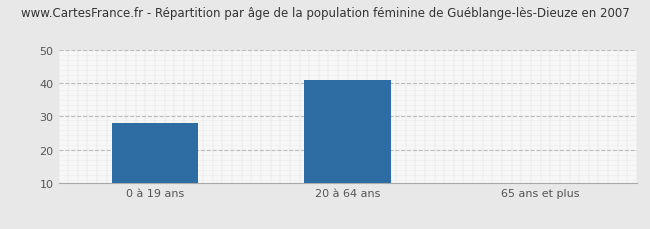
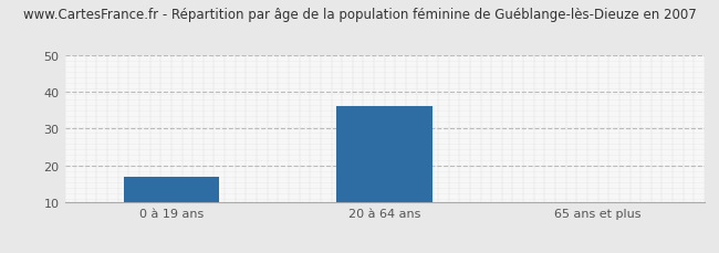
0 à 19 ans: 28 -> 17
20 à 64 ans: 41 -> 36
